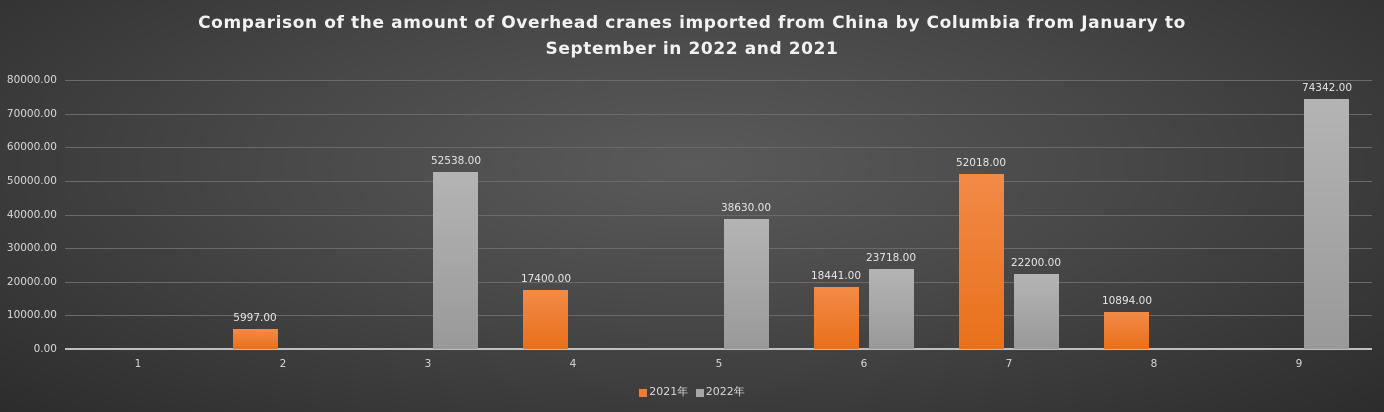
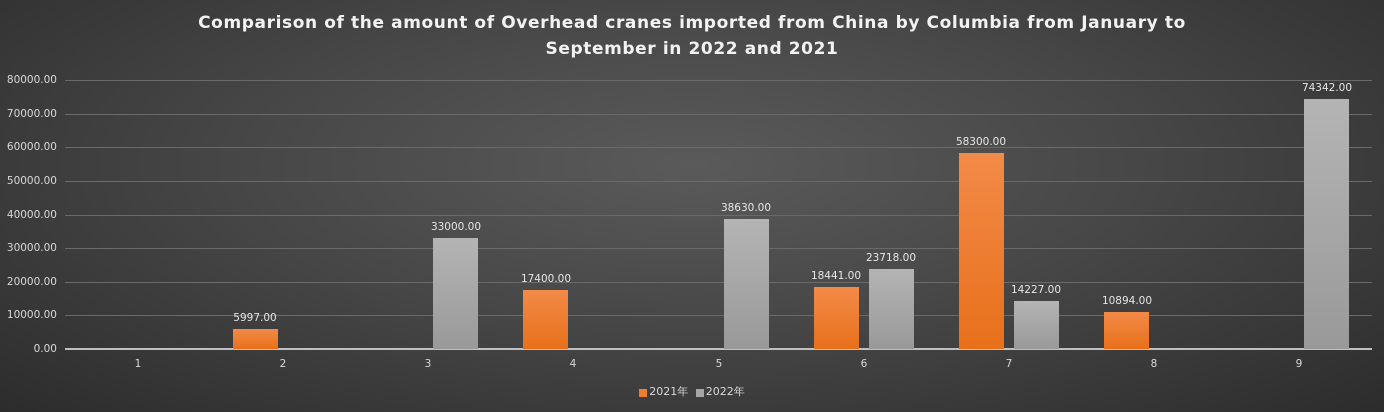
2022年/3: 52538.00 -> 33000.00
2021年/7: 52018.00 -> 58300.00
2022年/7: 22200.00 -> 14227.00
